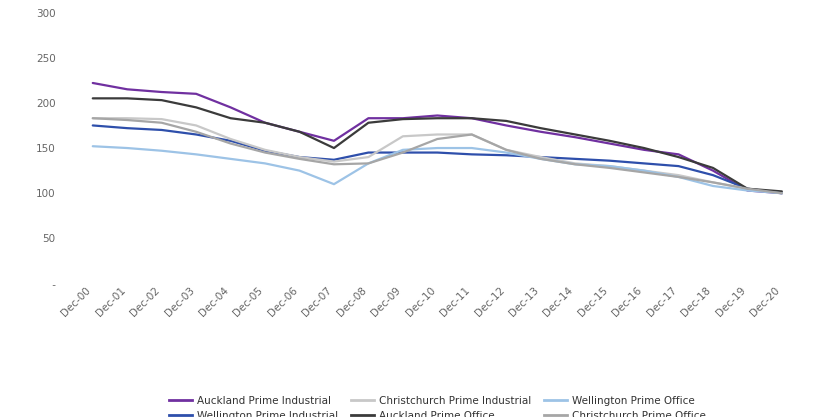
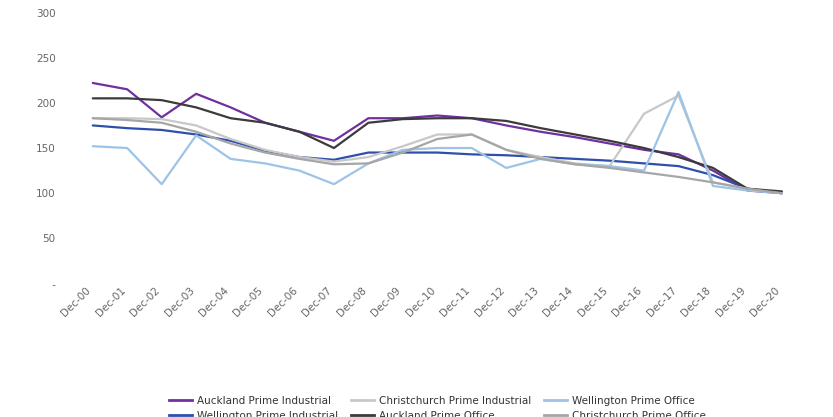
Auckland Prime Industrial/Dec-02: 212 -> 184
Wellington Prime Office/Dec-02: 147 -> 110
Wellington Prime Office/Dec-03: 143 -> 164
Christchurch Prime Industrial/Dec-09: 163 -> 152
Wellington Prime Office/Dec-12: 145 -> 128
Christchurch Prime Industrial/Dec-16: 125 -> 188
Christchurch Prime Industrial/Dec-17: 120 -> 208
Wellington Prime Office/Dec-17: 118 -> 212
